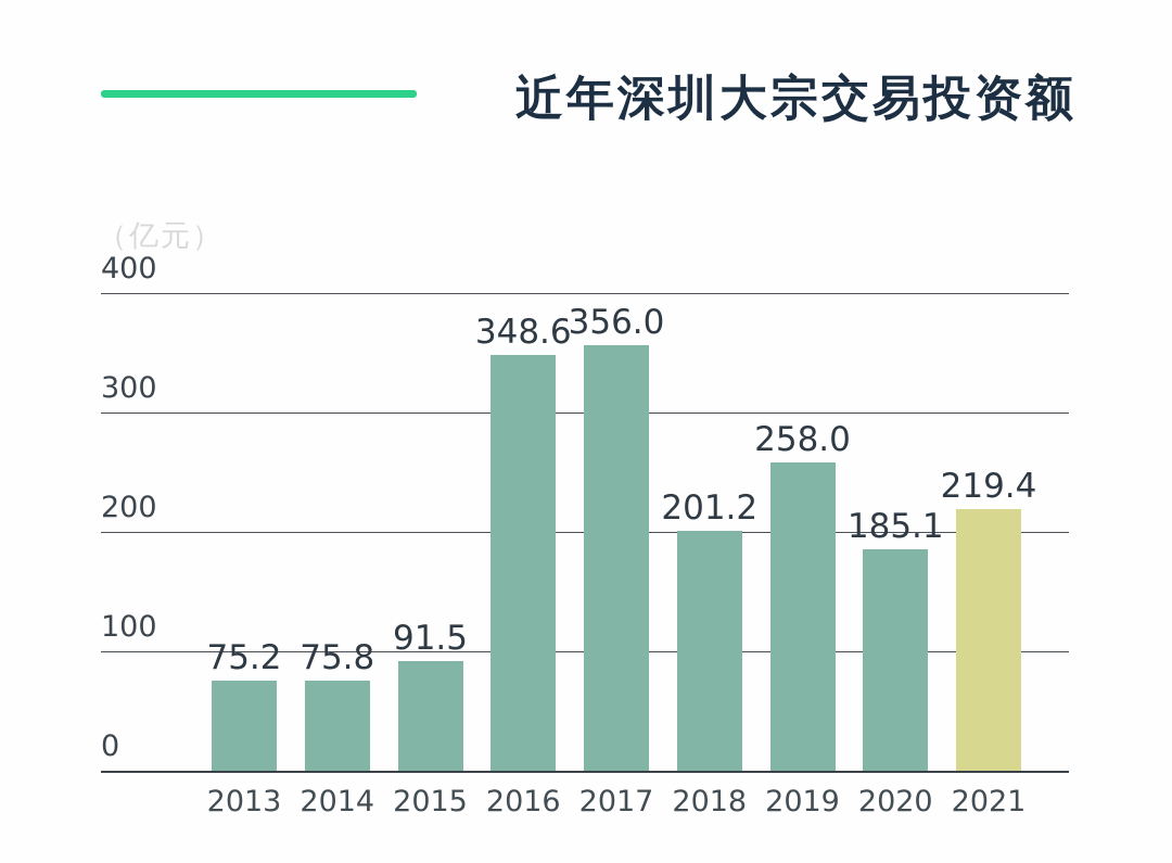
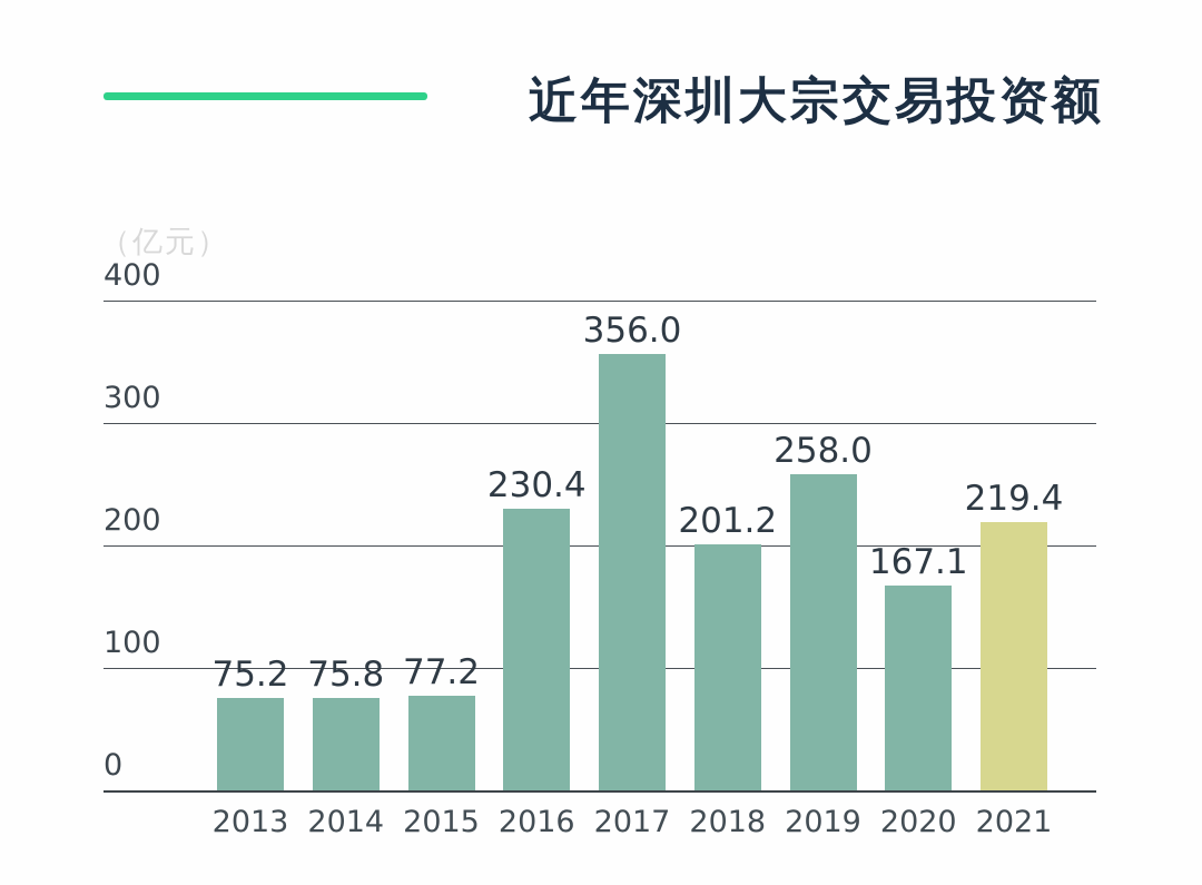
2015: 91.5 -> 77.2
2016: 348.6 -> 230.4
2020: 185.1 -> 167.1
